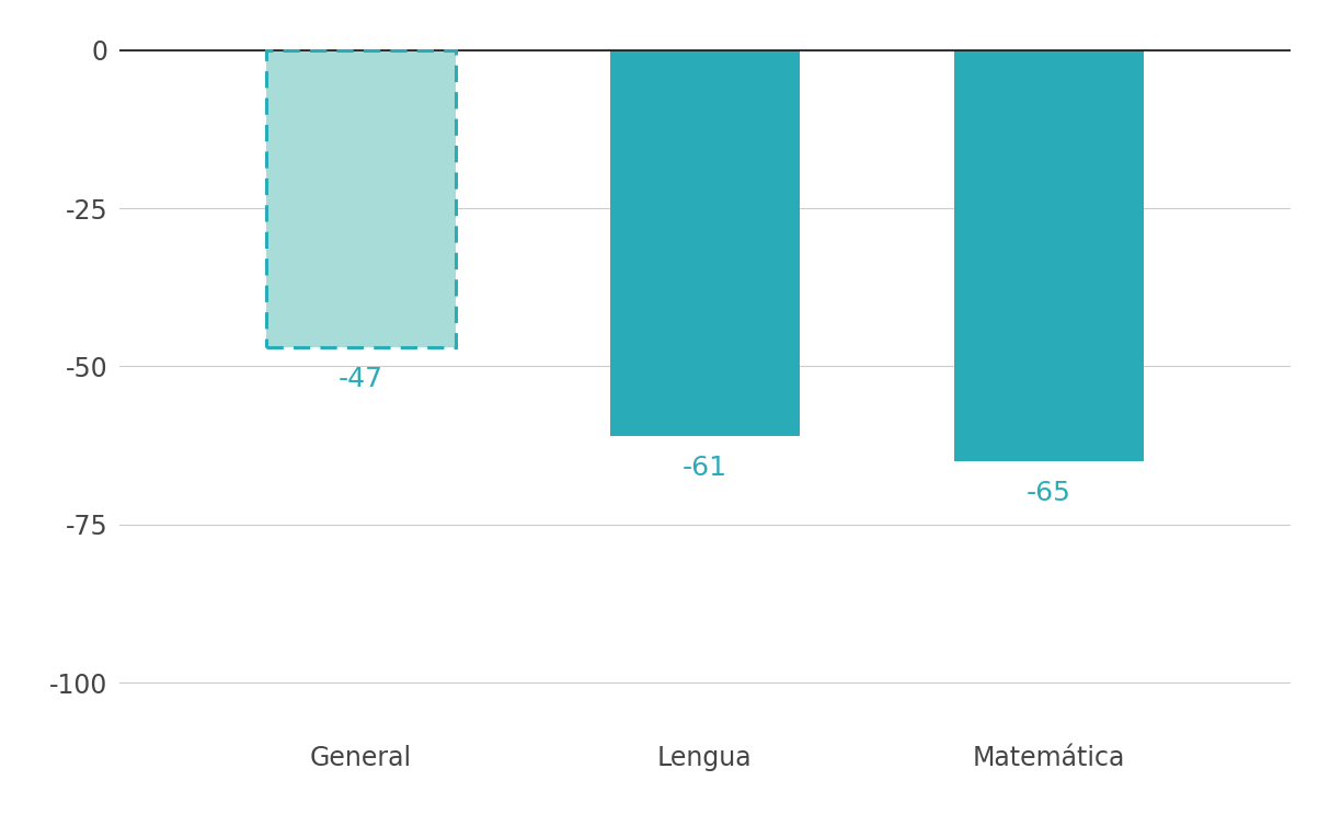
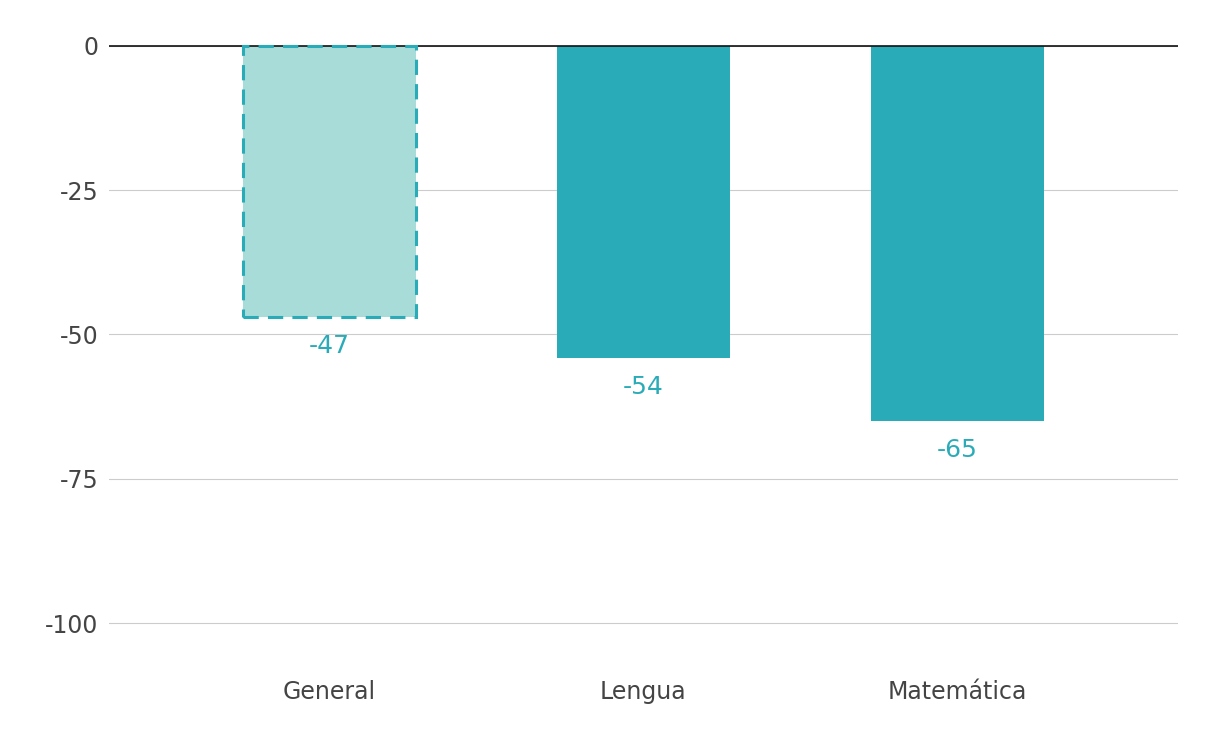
Lengua: -61 -> -54
